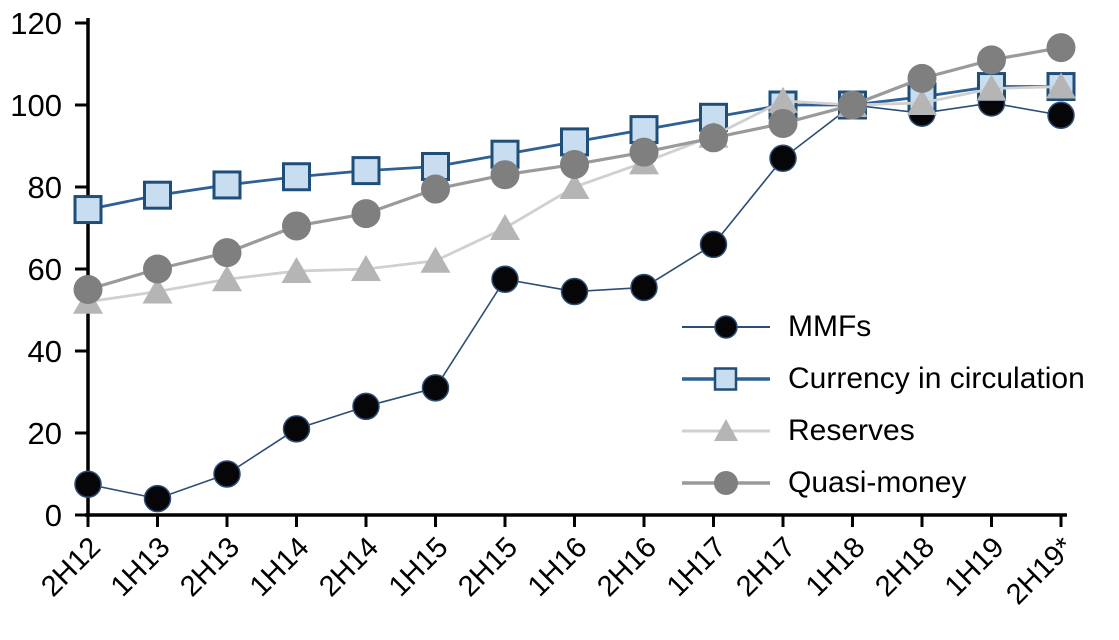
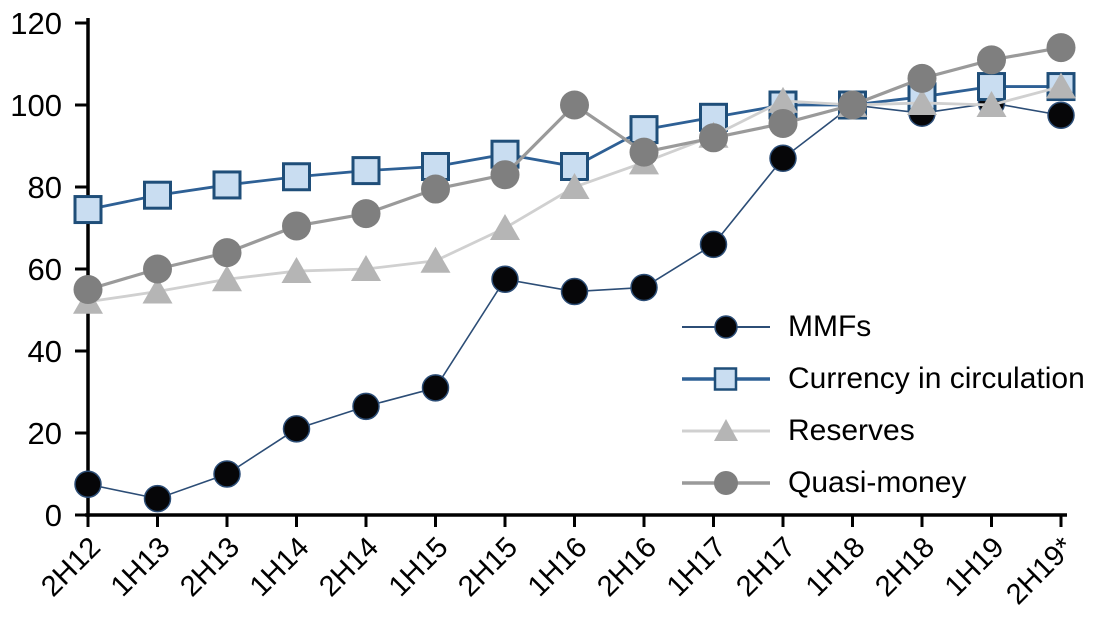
Currency in circulation/1H16: 91 -> 85
Quasi-money/1H16: 86 -> 100
Reserves/1H19: 104 -> 100
